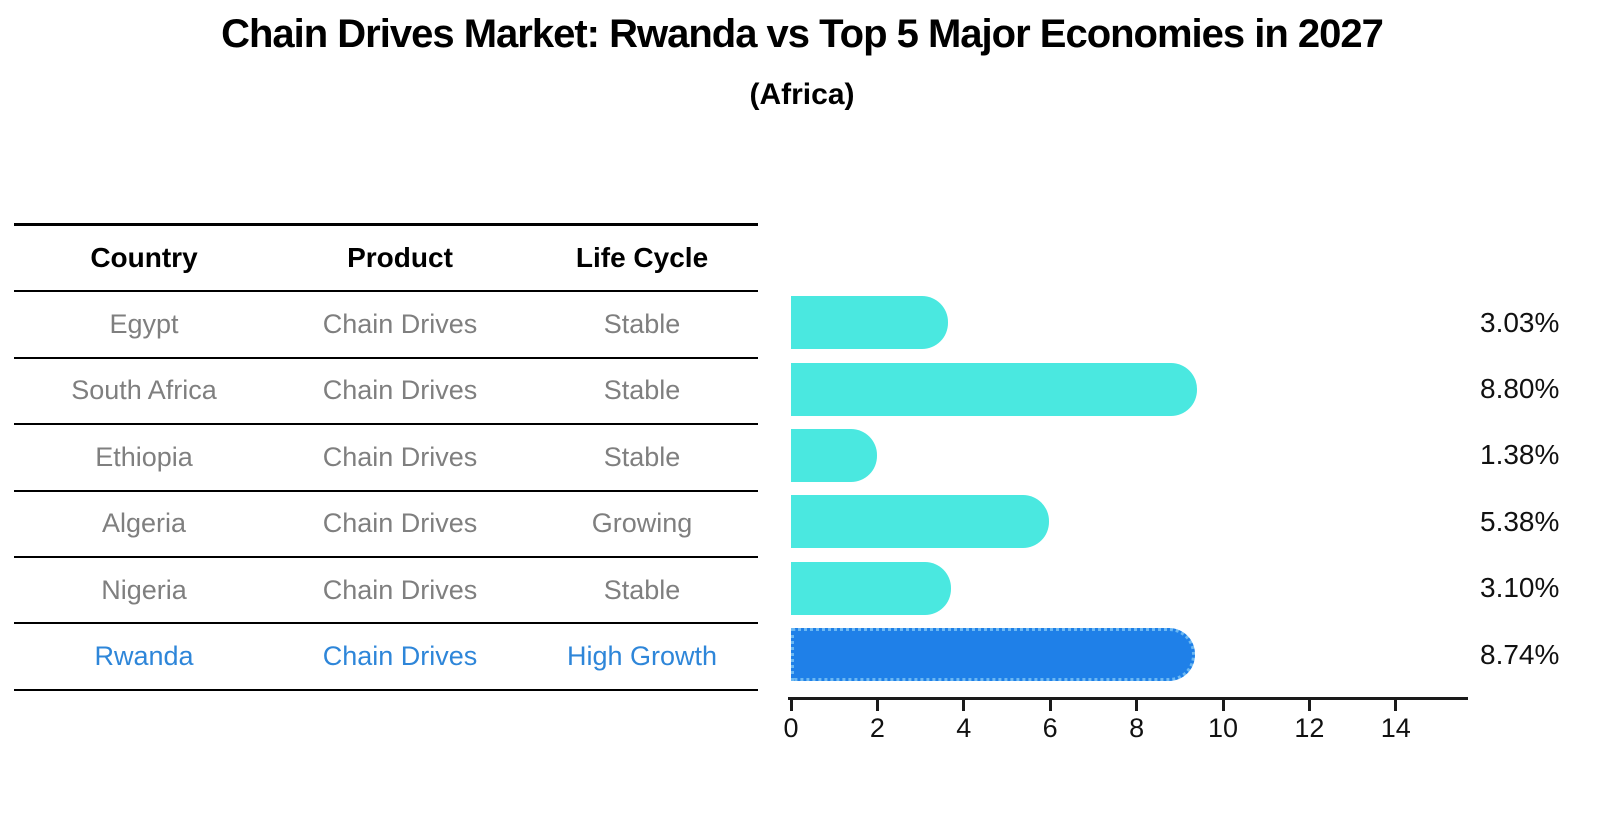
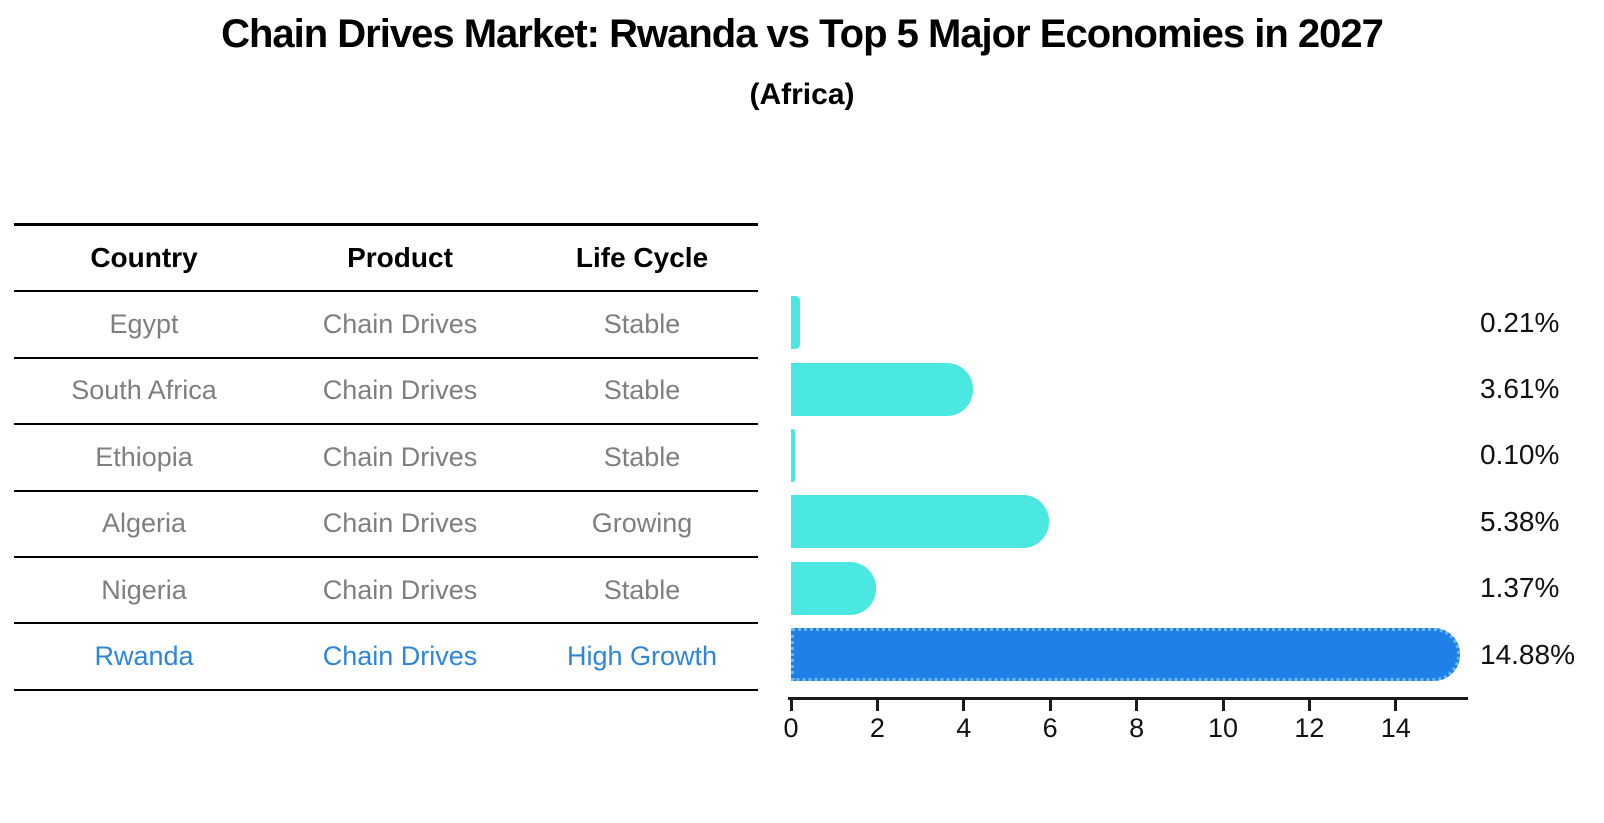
Egypt: 3.03% -> 0.21%
South Africa: 8.80% -> 3.61%
Ethiopia: 1.38% -> 0.10%
Nigeria: 3.10% -> 1.37%
Rwanda: 8.74% -> 14.88%
